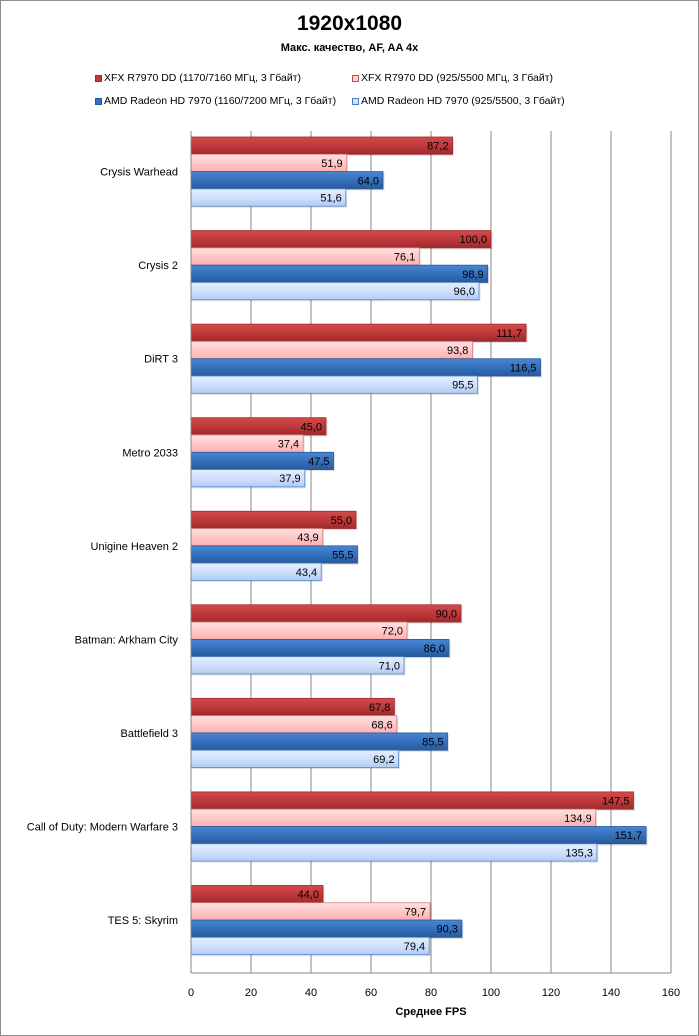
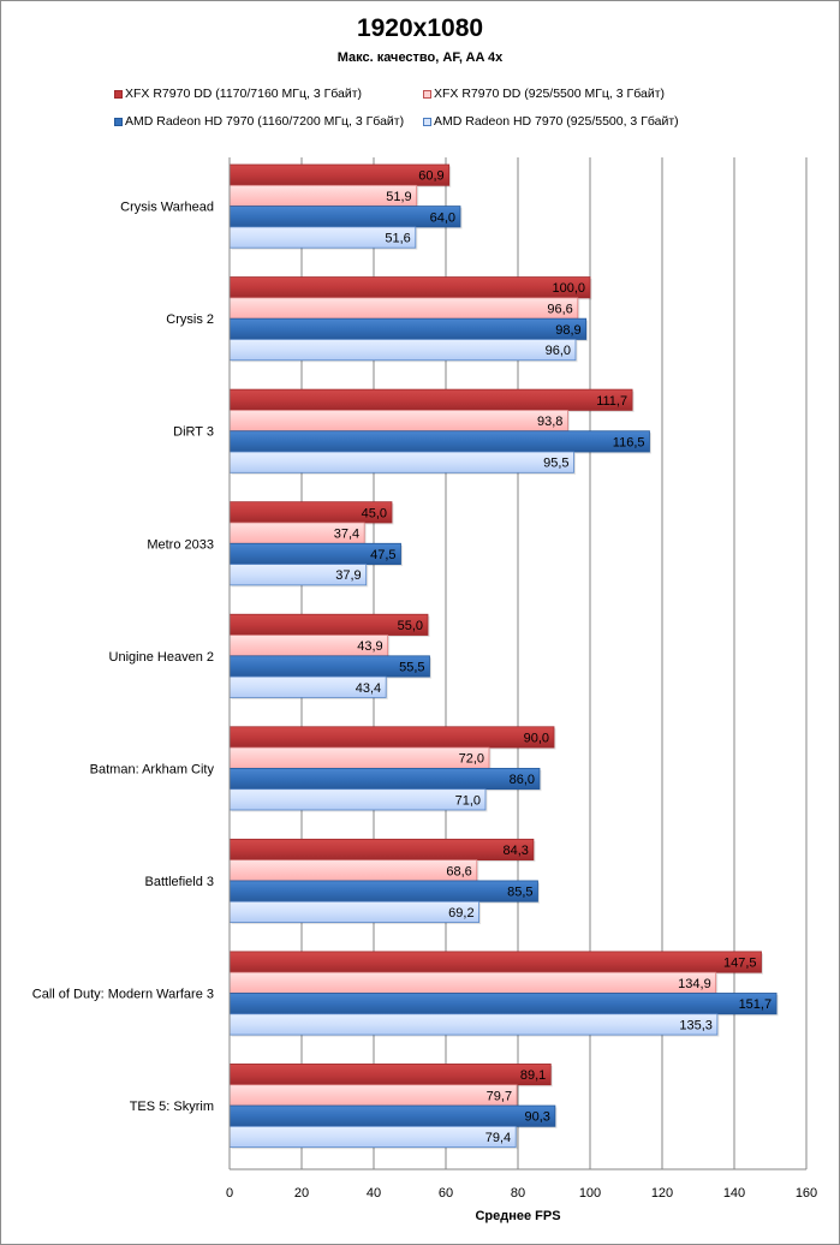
XFX R7970 DD (1170/7160 МГц, 3 Гбайт)/Crysis Warhead: 87,2 -> 60,9
XFX R7970 DD (925/5500 МГц, 3 Гбайт)/Crysis 2: 76,1 -> 96,6
XFX R7970 DD (1170/7160 МГц, 3 Гбайт)/Battlefield 3: 67,8 -> 84,3
XFX R7970 DD (1170/7160 МГц, 3 Гбайт)/TES 5: Skyrim: 44,0 -> 89,1
